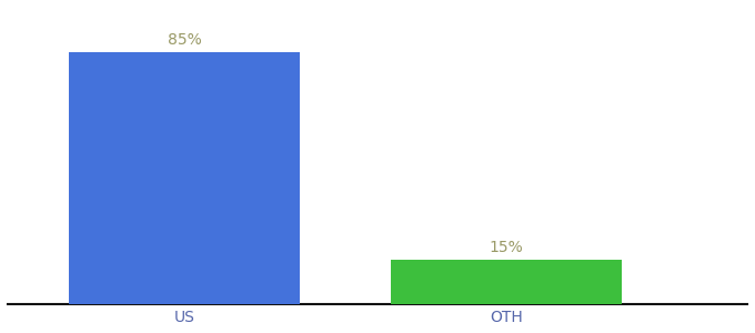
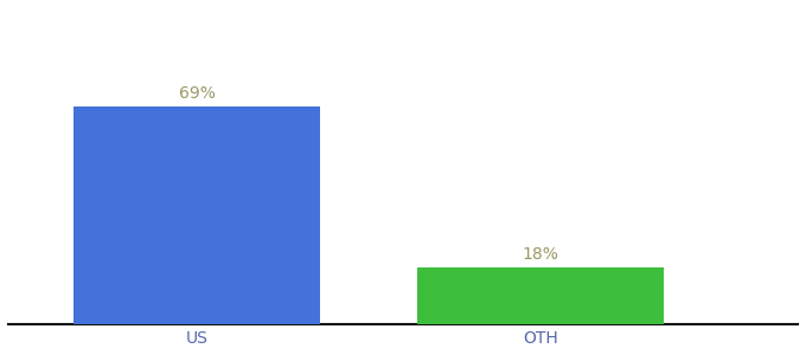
US: 85% -> 69%
OTH: 15% -> 18%
